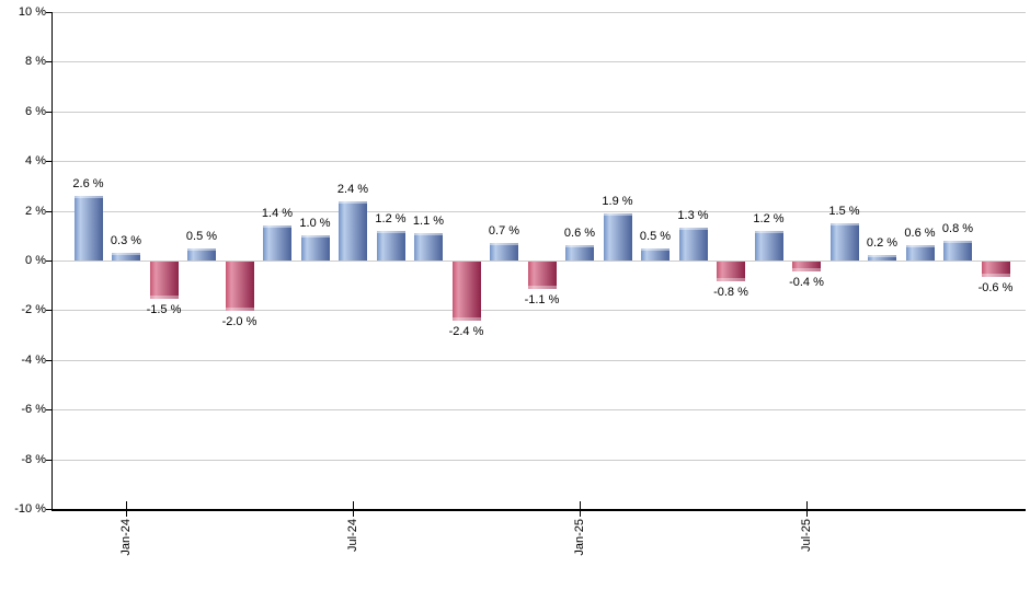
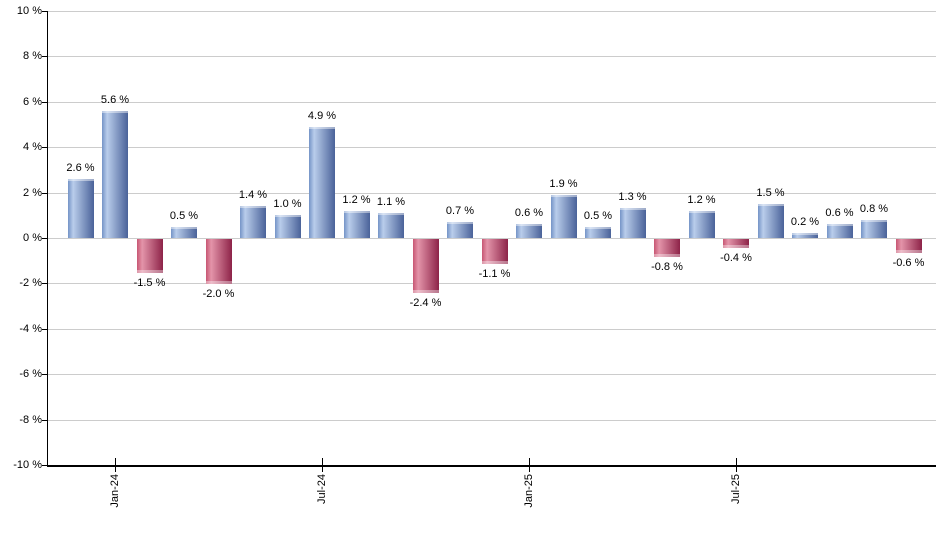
Jan-24: 0.3 -> 5.6
Jul-24: 2.4 -> 4.9
